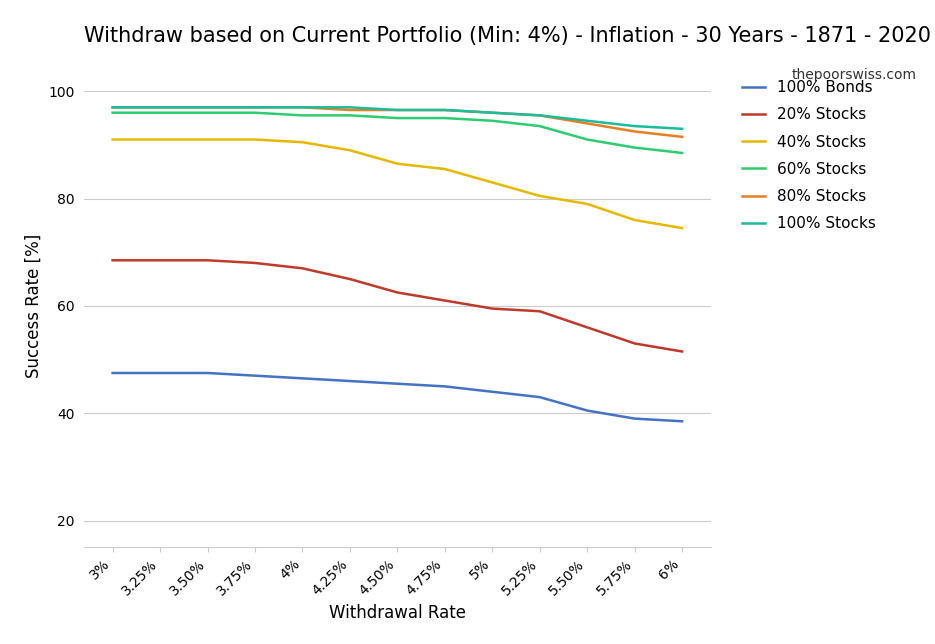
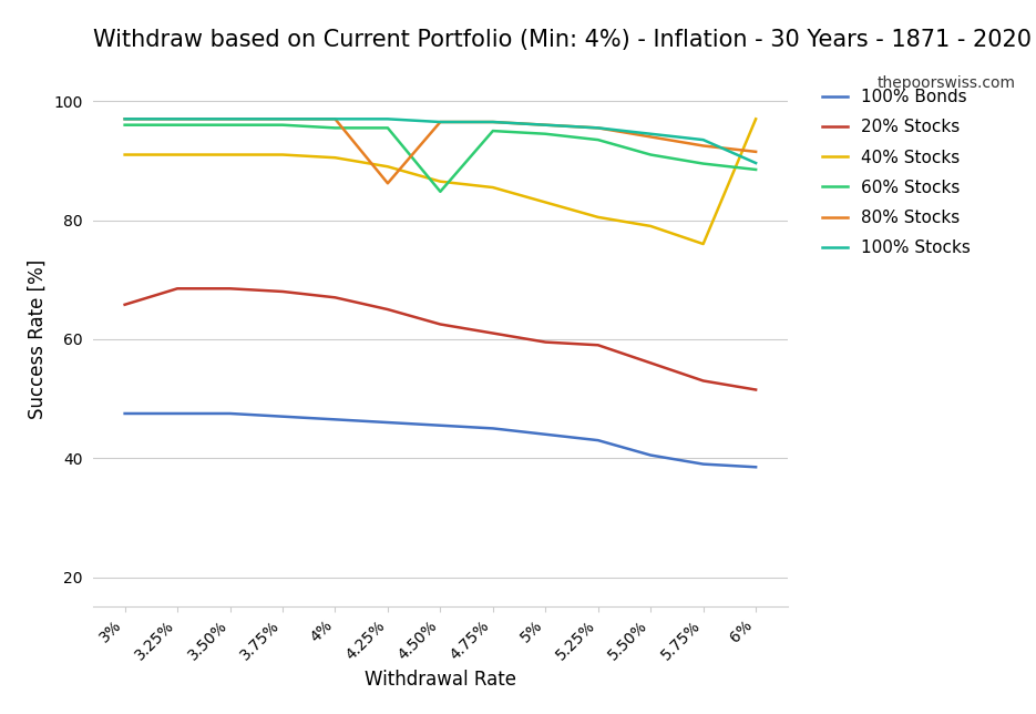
20% Stocks/3%: 68.5 -> 65.8
80% Stocks/4.25%: 96.5 -> 86.2
60% Stocks/4.50%: 95.0 -> 84.8
40% Stocks/6%: 74.5 -> 97.0
100% Stocks/6%: 93.0 -> 89.6
